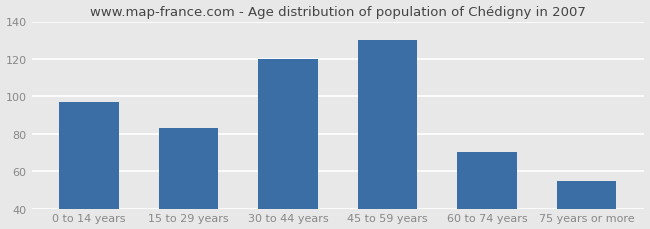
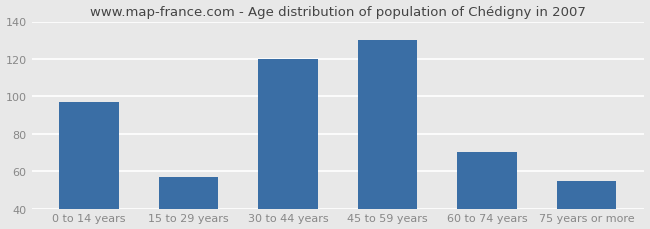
15 to 29 years: 83 -> 57
